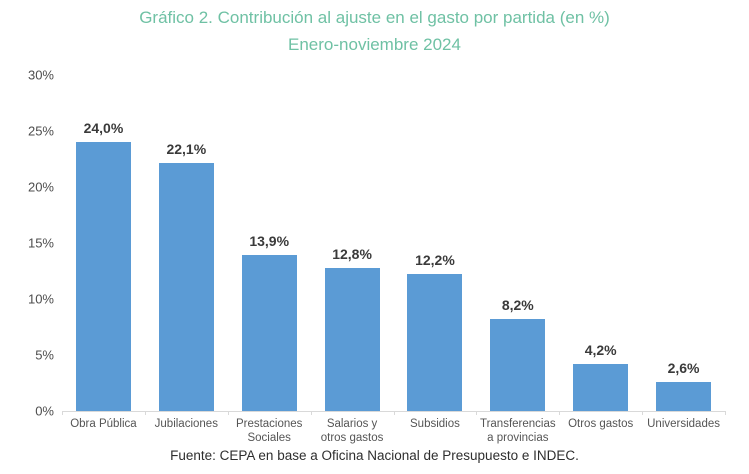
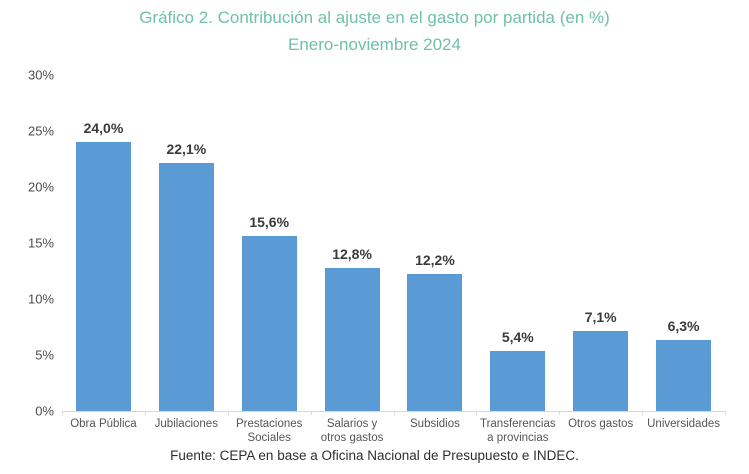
Prestaciones Sociales: 13,9% -> 15,6%
Transferencias a provincias: 8,2% -> 5,4%
Otros gastos: 4,2% -> 7,1%
Universidades: 2,6% -> 6,3%
